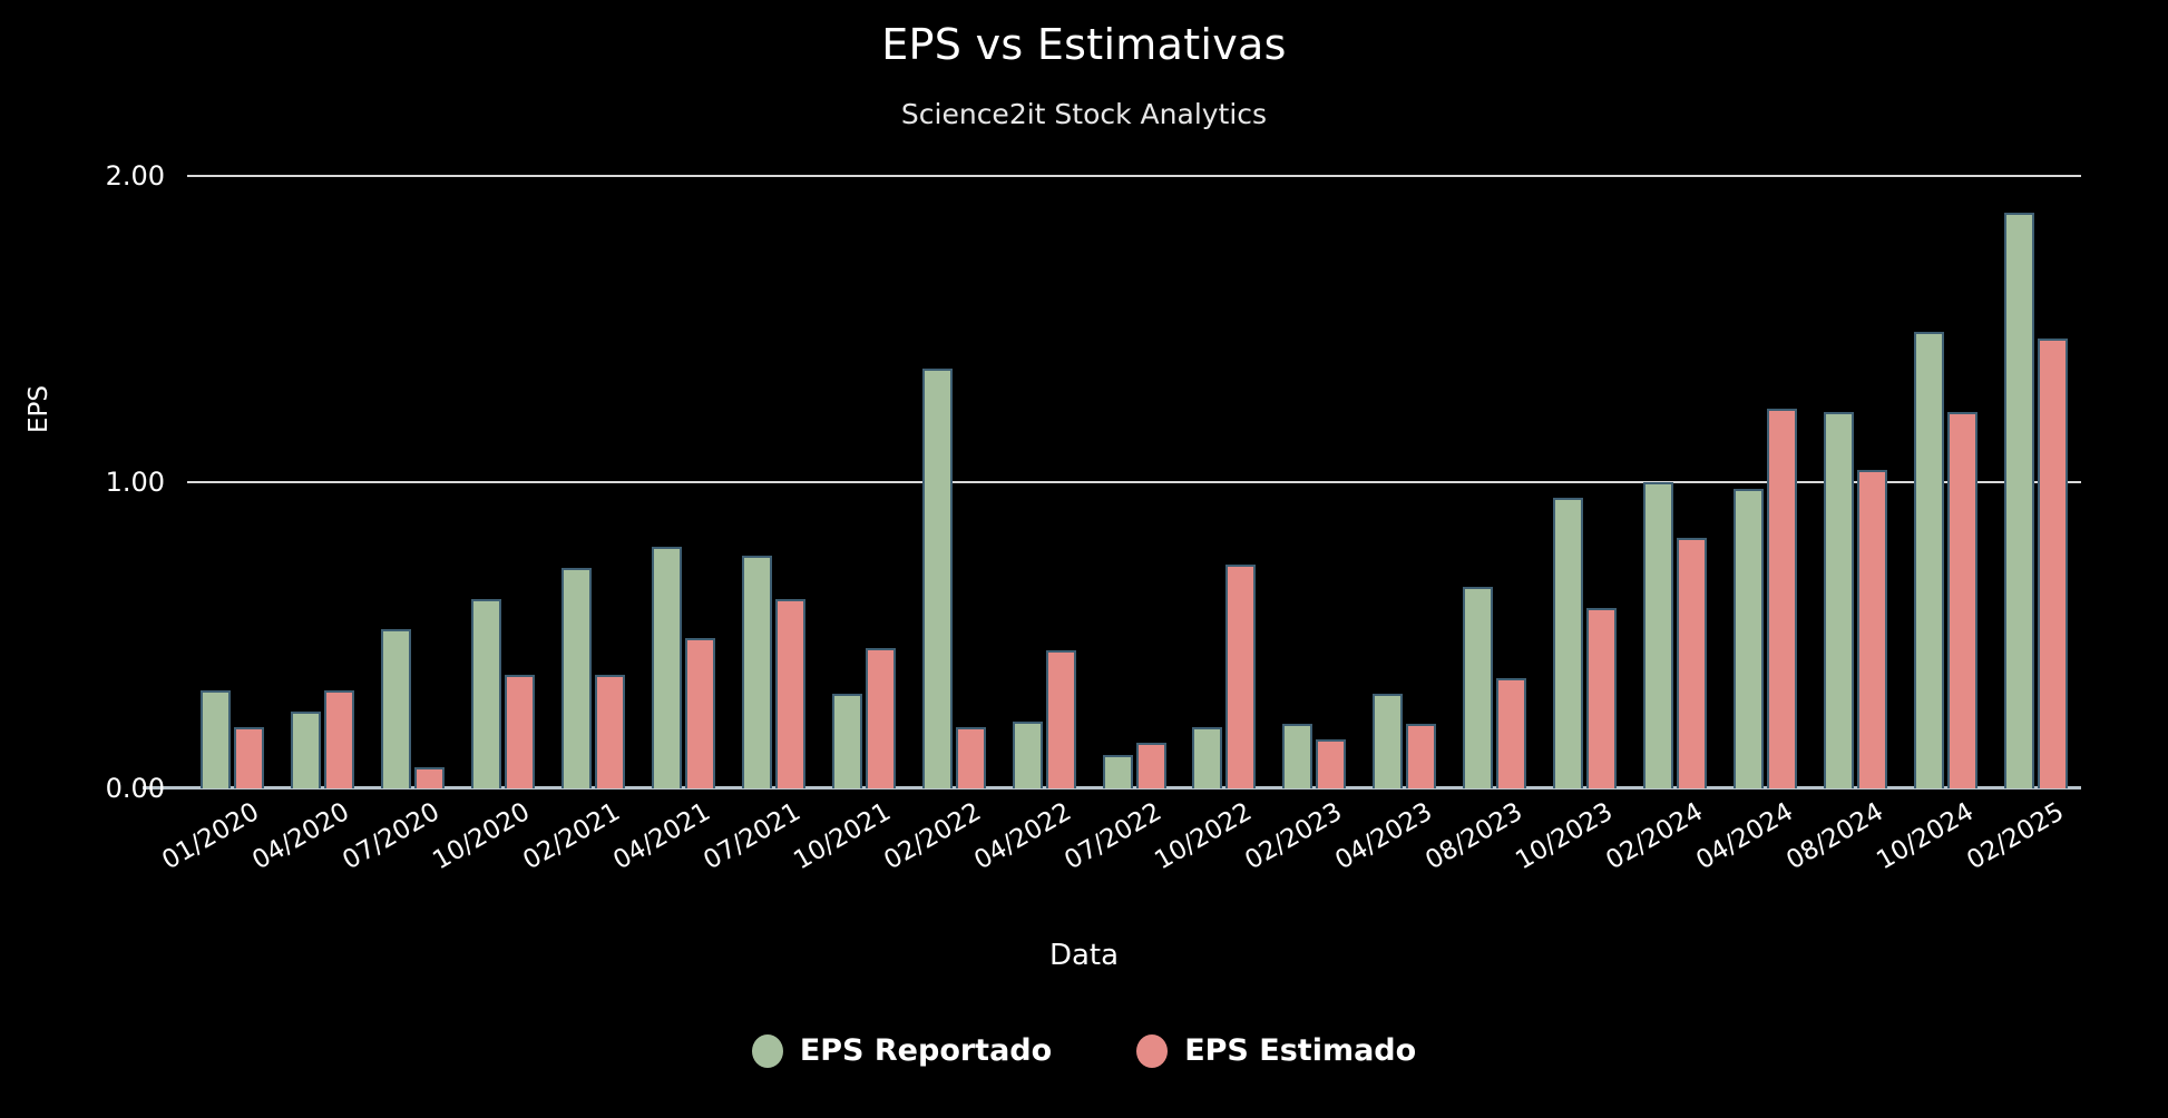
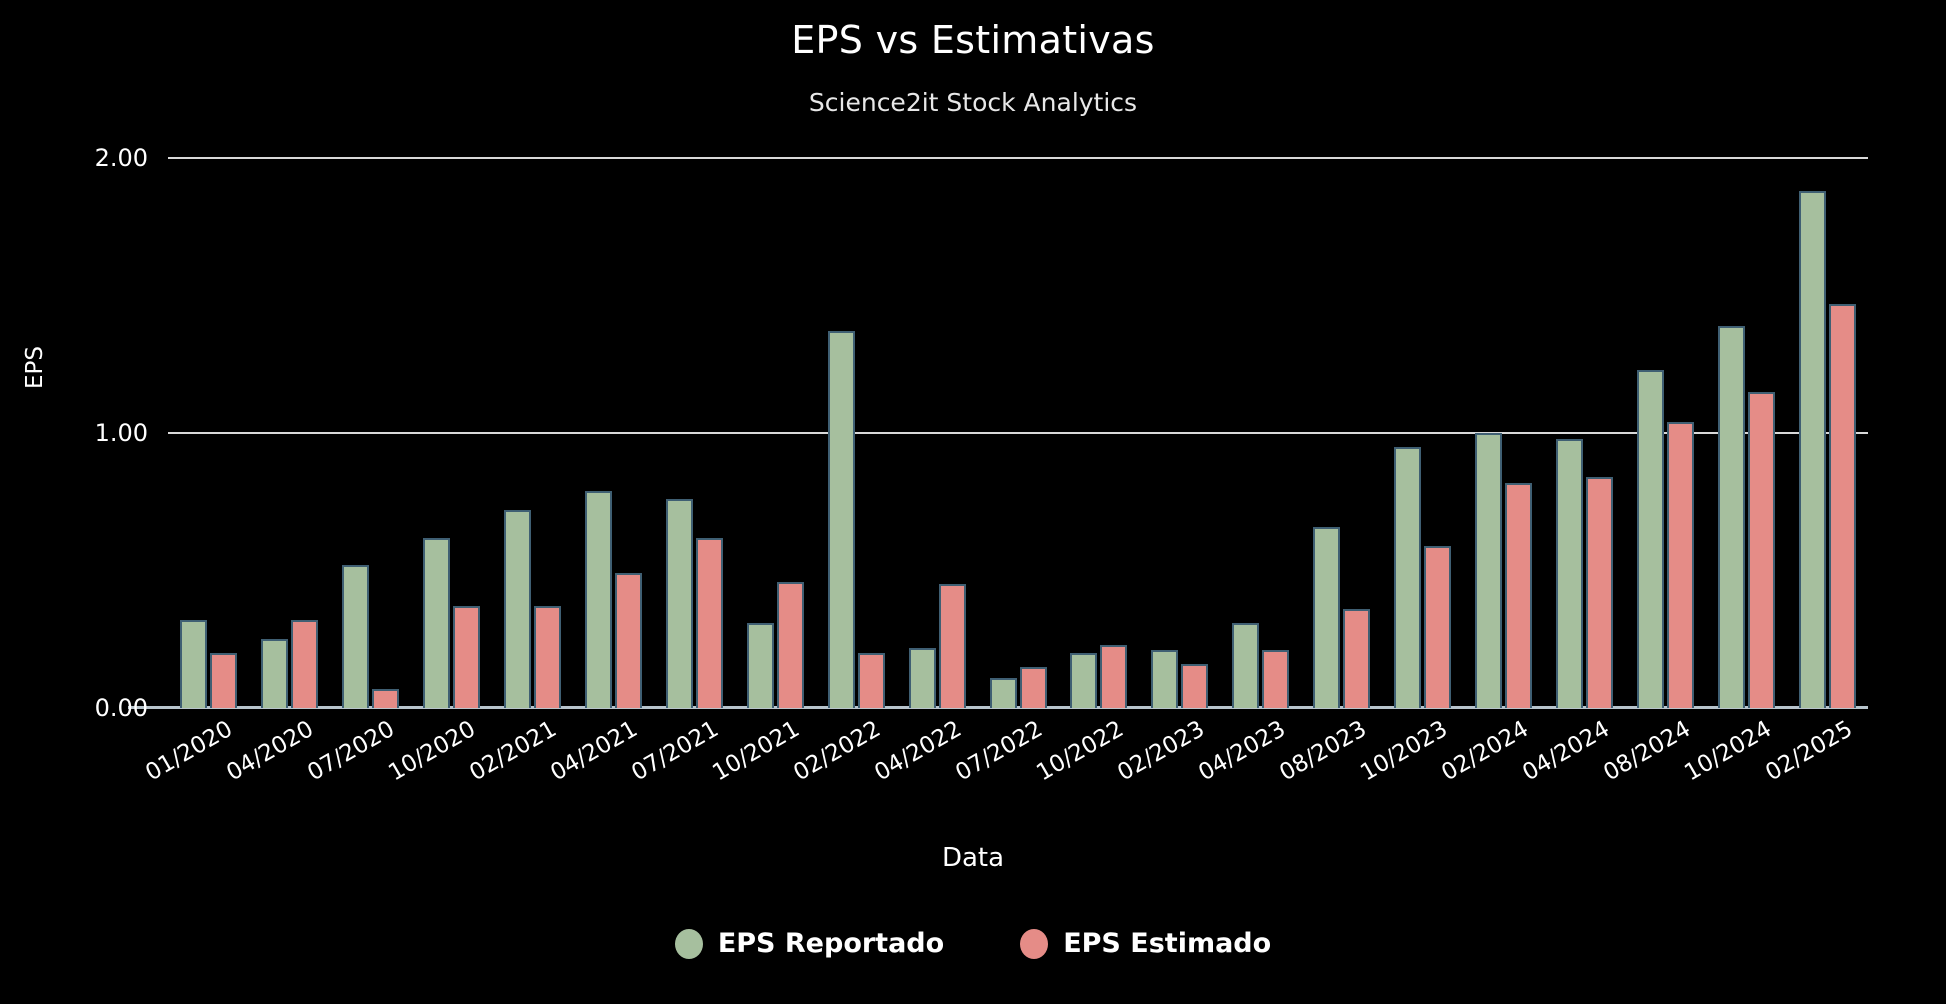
EPS Estimado/10/2022: 0.73 -> 0.23
EPS Estimado/04/2024: 1.24 -> 0.84
EPS Reportado/10/2024: 1.49 -> 1.39
EPS Estimado/10/2024: 1.23 -> 1.15
